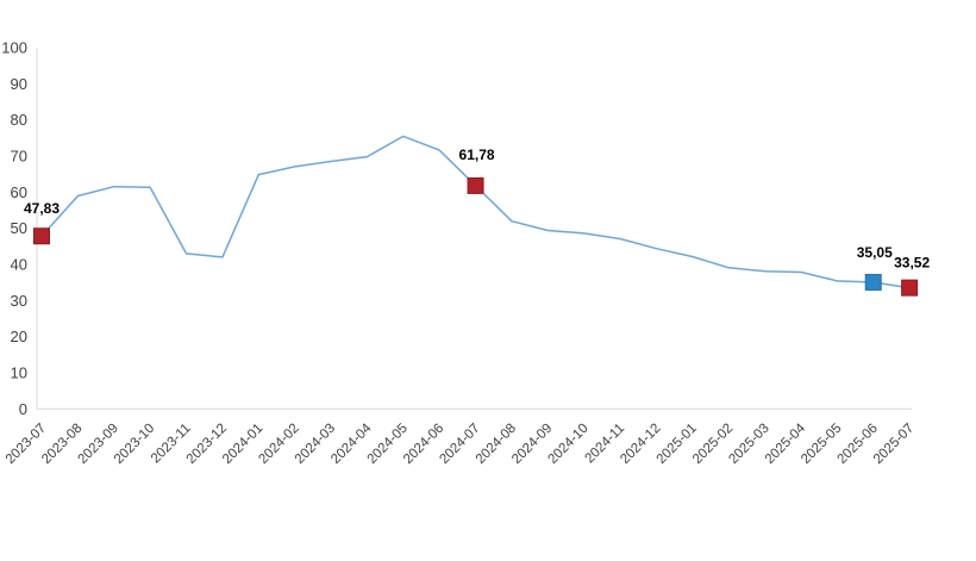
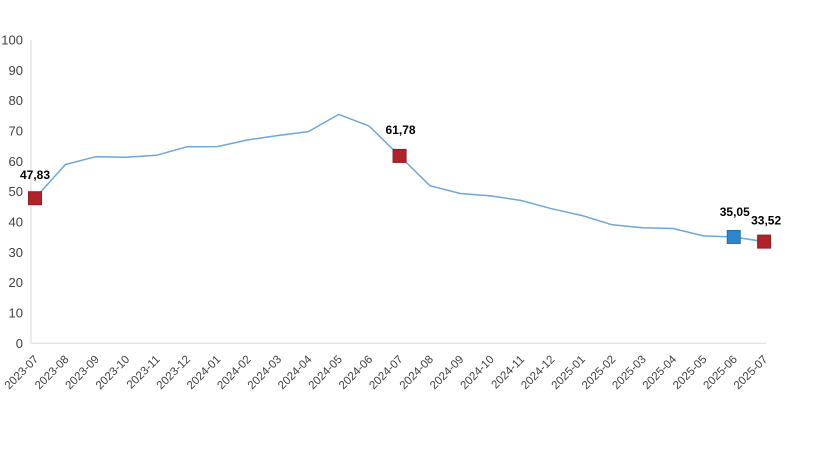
2023-11: 43 -> 62
2023-12: 42 -> 65
